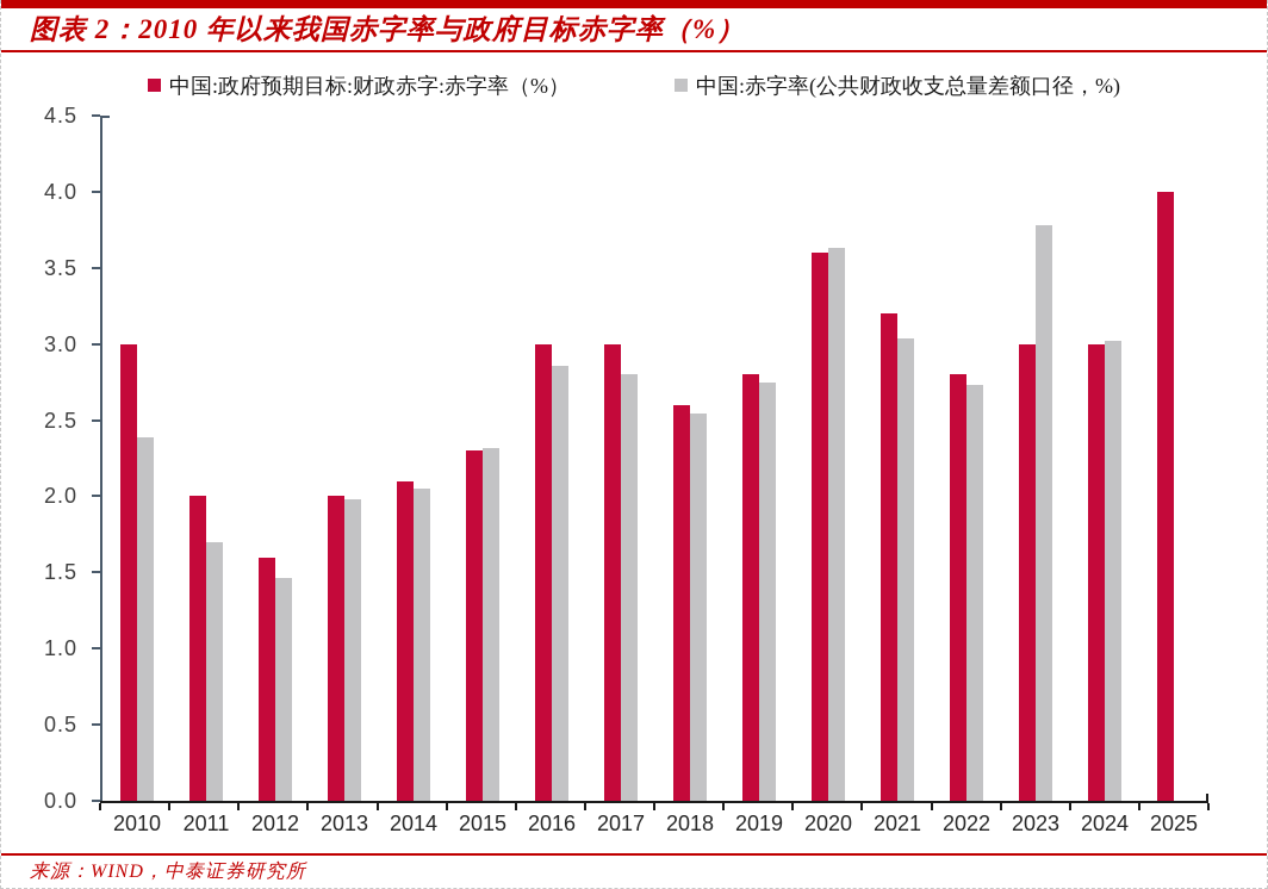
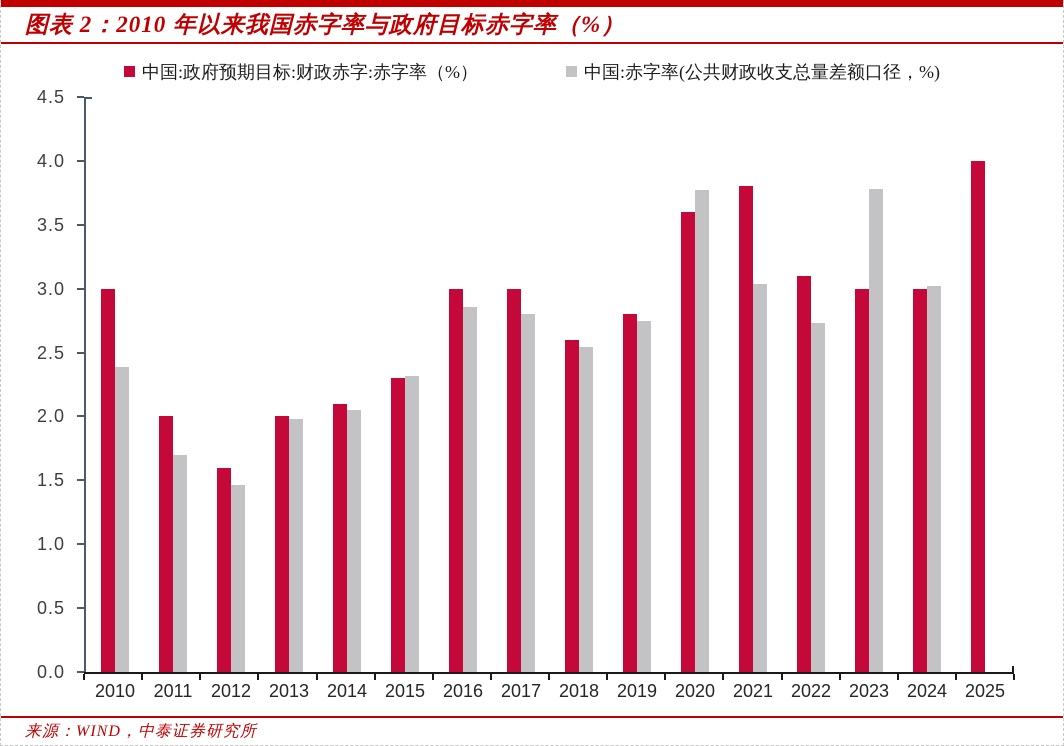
中国:赤字率(公共财政收支总量差额口径，%)/2020: 3.63 -> 3.77
中国:政府预期目标:财政赤字:赤字率（%）/2021: 3.2 -> 3.8
中国:政府预期目标:财政赤字:赤字率（%）/2022: 2.8 -> 3.1
